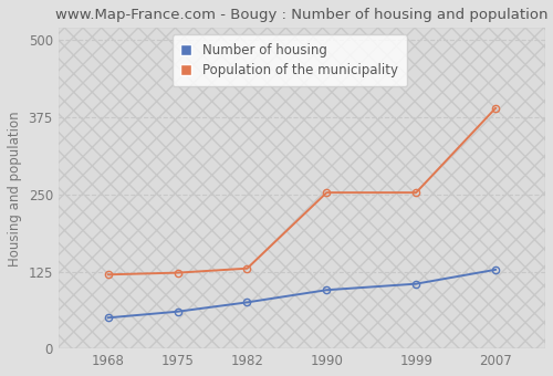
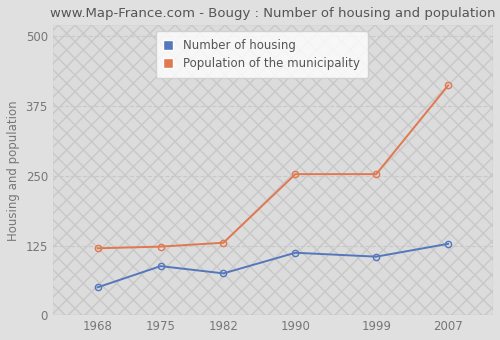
Number of housing/1975: 60 -> 88
Number of housing/1990: 95 -> 112
Population of the municipality/2007: 390 -> 412
